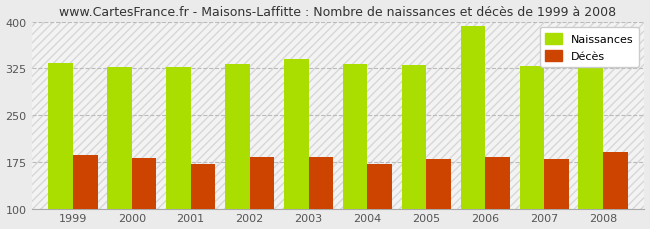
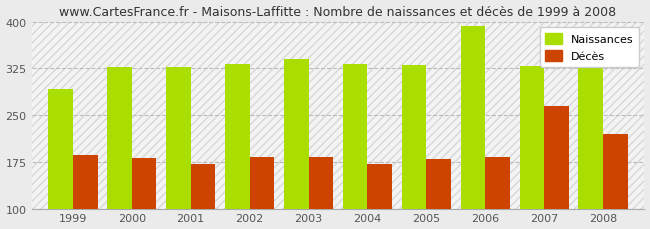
Naissances/1999: 333 -> 292
Décès/2007: 179 -> 264
Décès/2008: 191 -> 220
